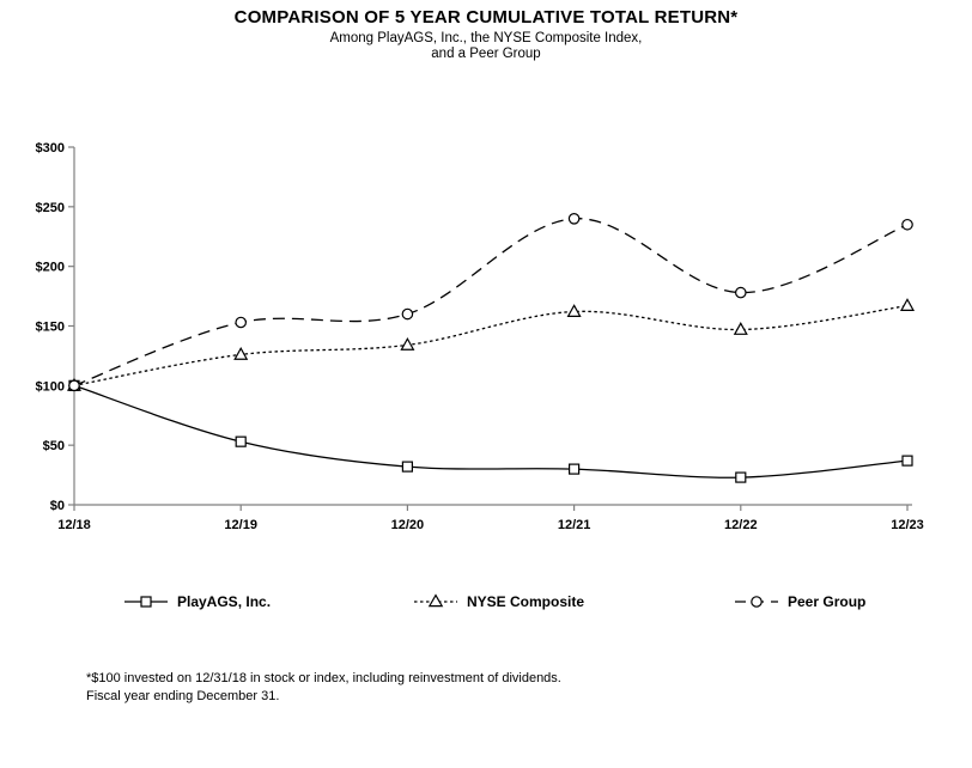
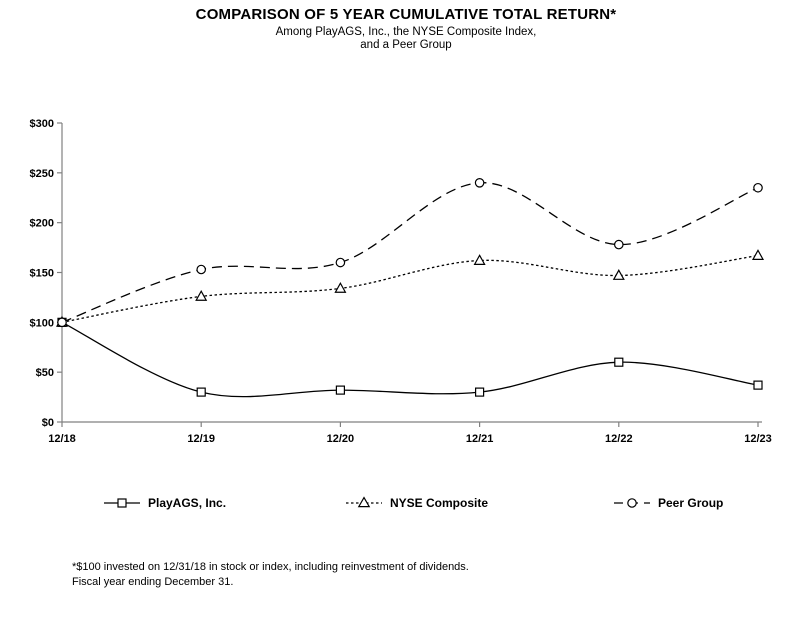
PlayAGS, Inc./12/19: $50 -> $30
PlayAGS, Inc./12/22: $20 -> $60
